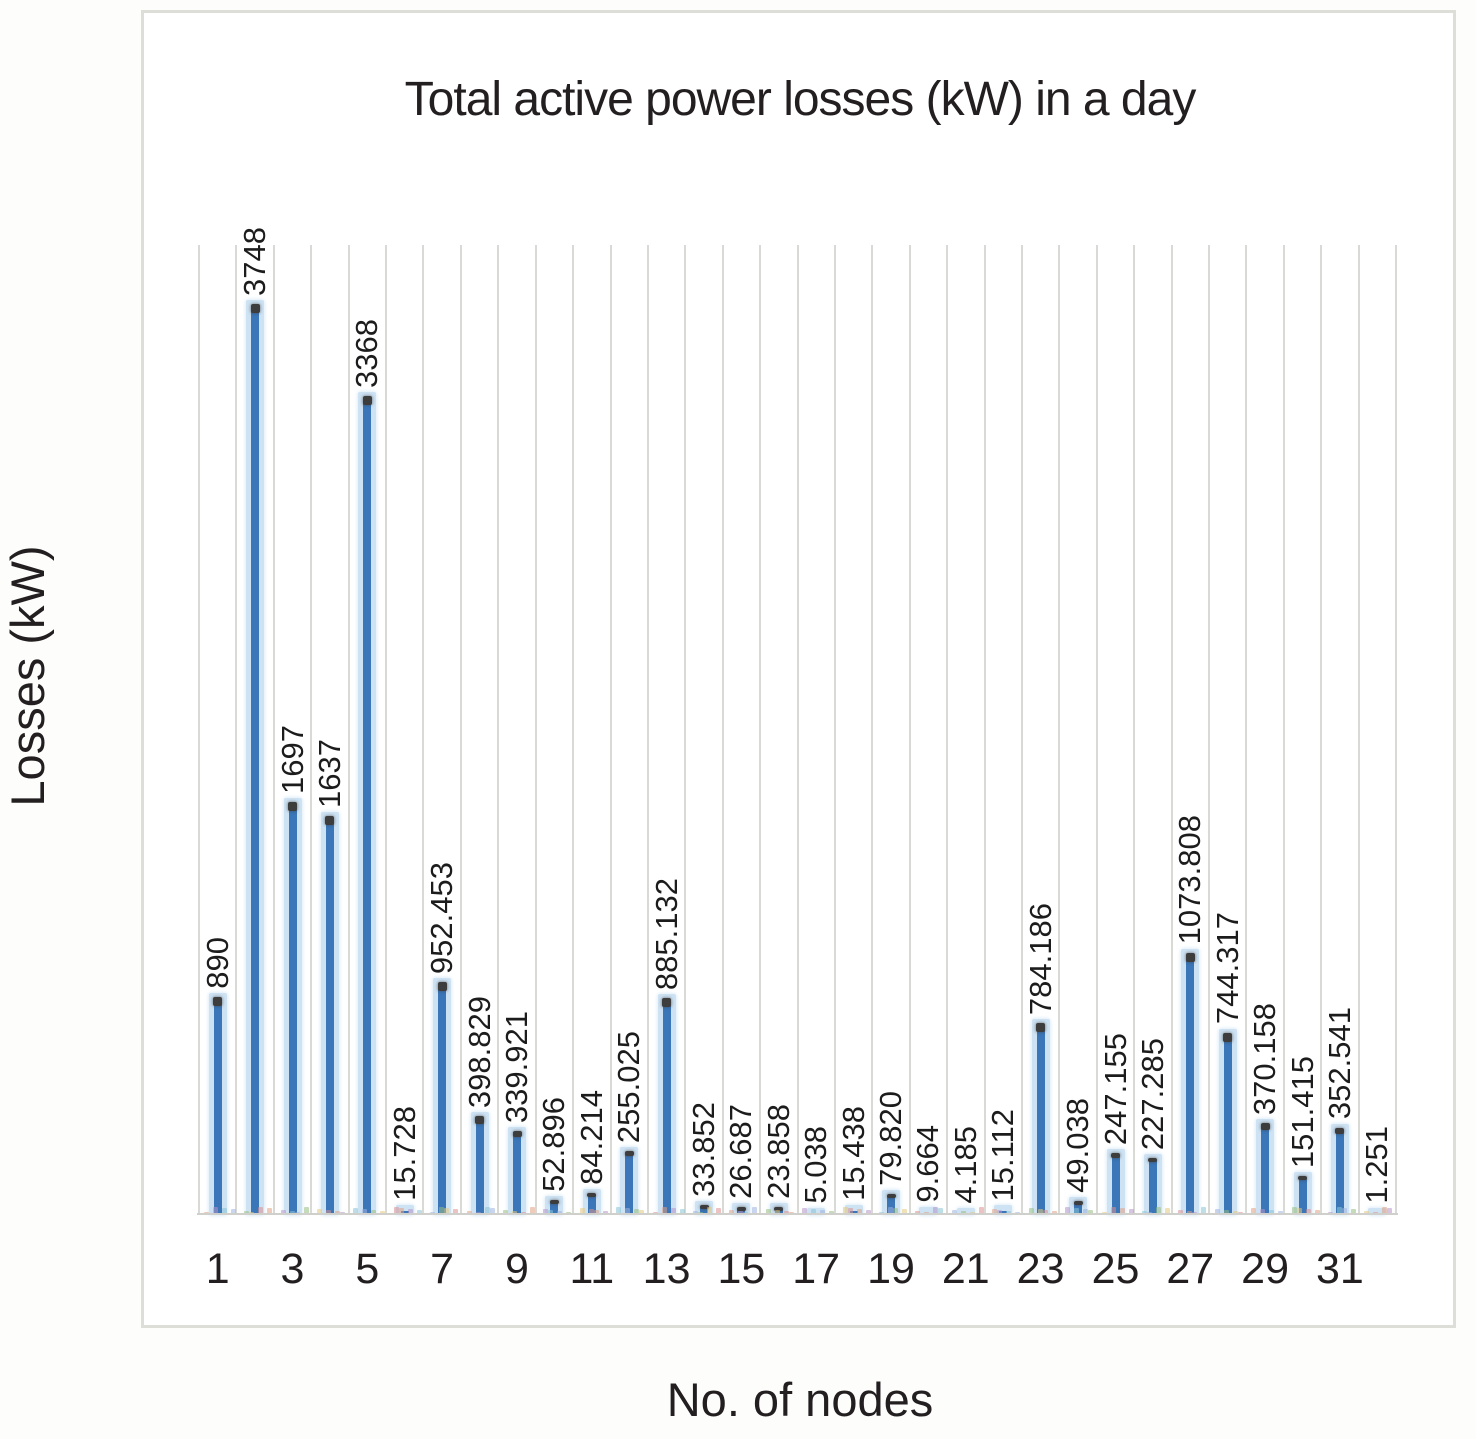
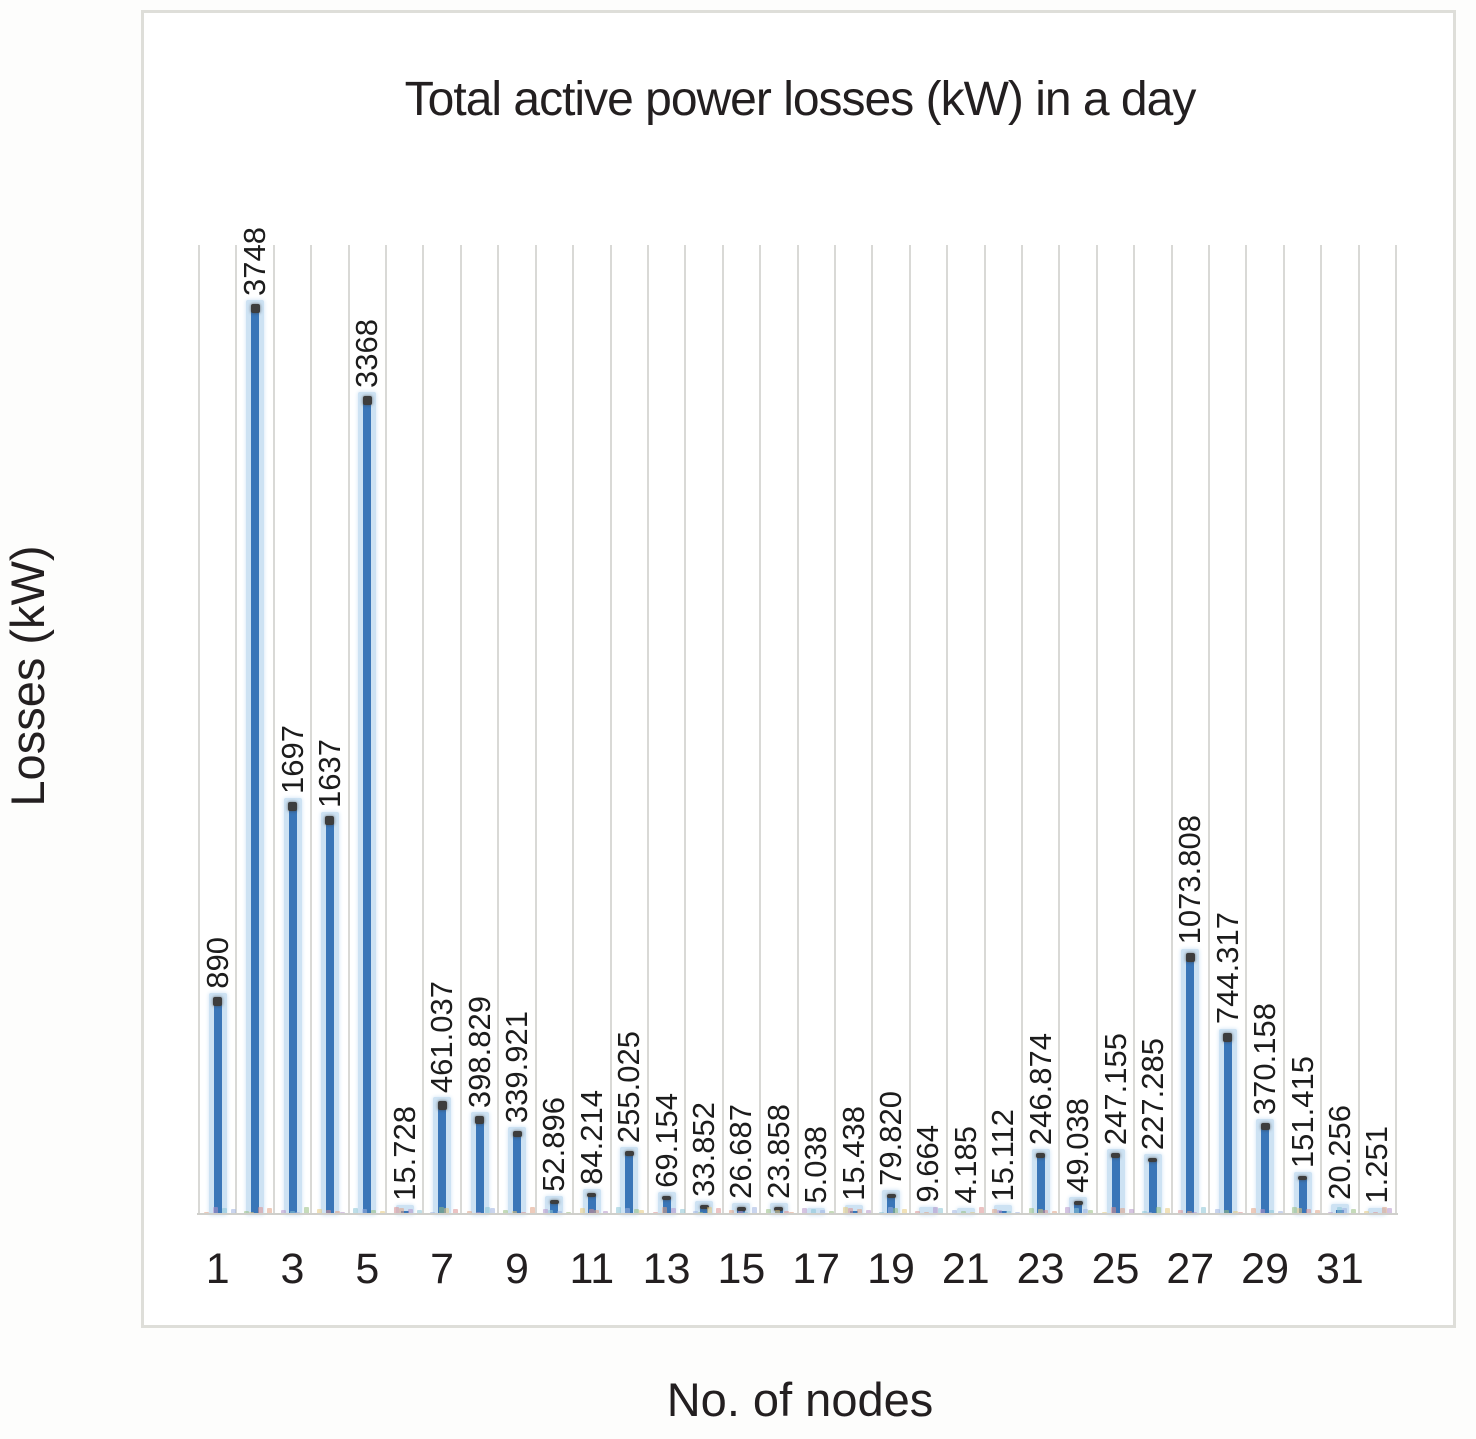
7: 952.453 -> 461.037
13: 885.132 -> 69.154
23: 784.186 -> 246.874
31: 352.541 -> 20.256
